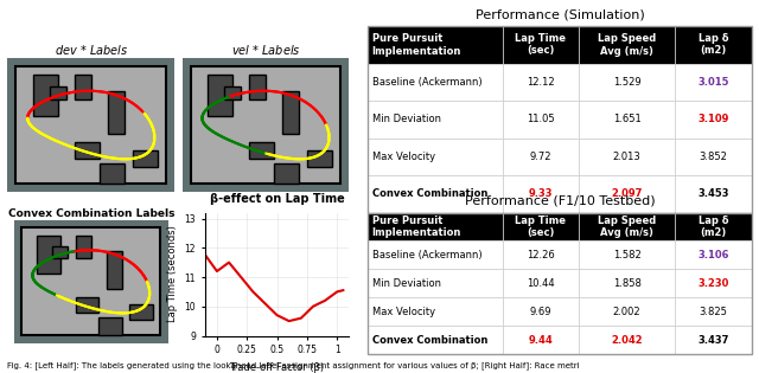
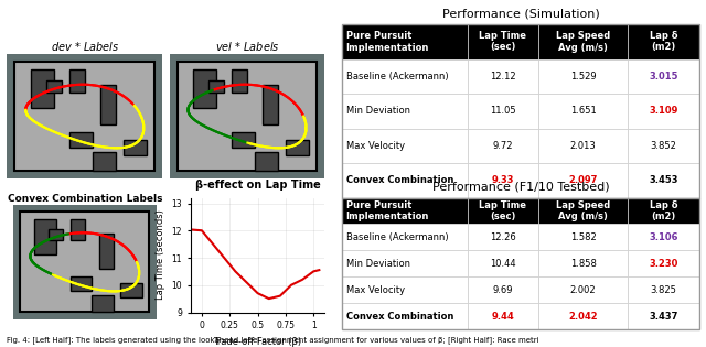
0: 11.20 -> 12.00
